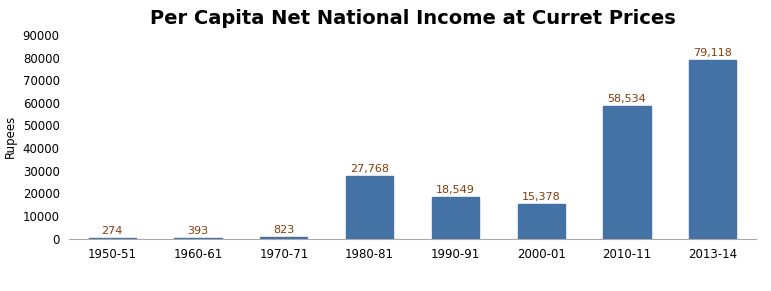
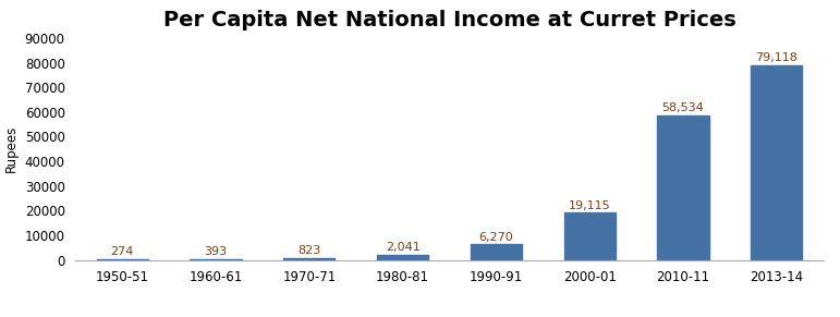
1980-81: 27,768 -> 2,041
1990-91: 18,549 -> 6,270
2000-01: 15,378 -> 19,115
